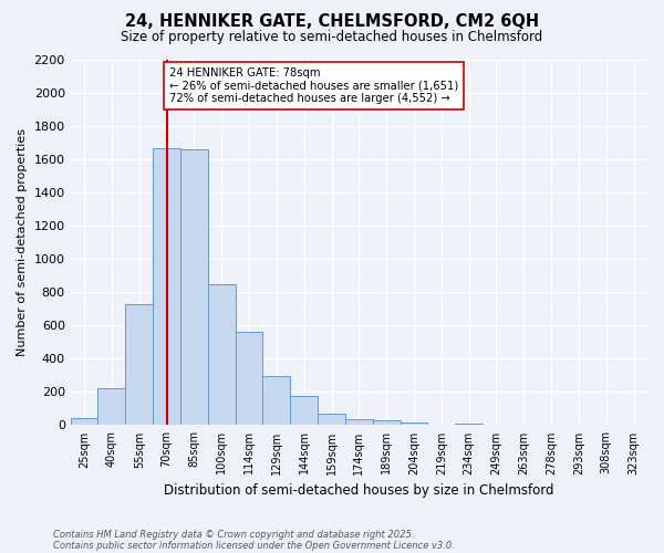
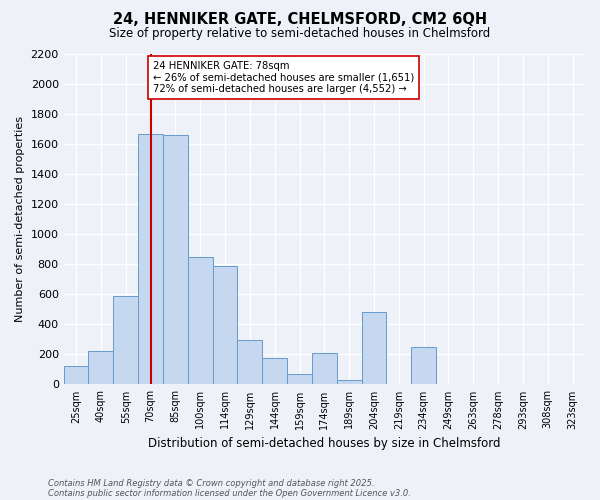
25sqm: 40 -> 120
55sqm: 730 -> 590
114sqm: 560 -> 790
174sqm: 40 -> 210
204sqm: 20 -> 480
234sqm: 10 -> 250
